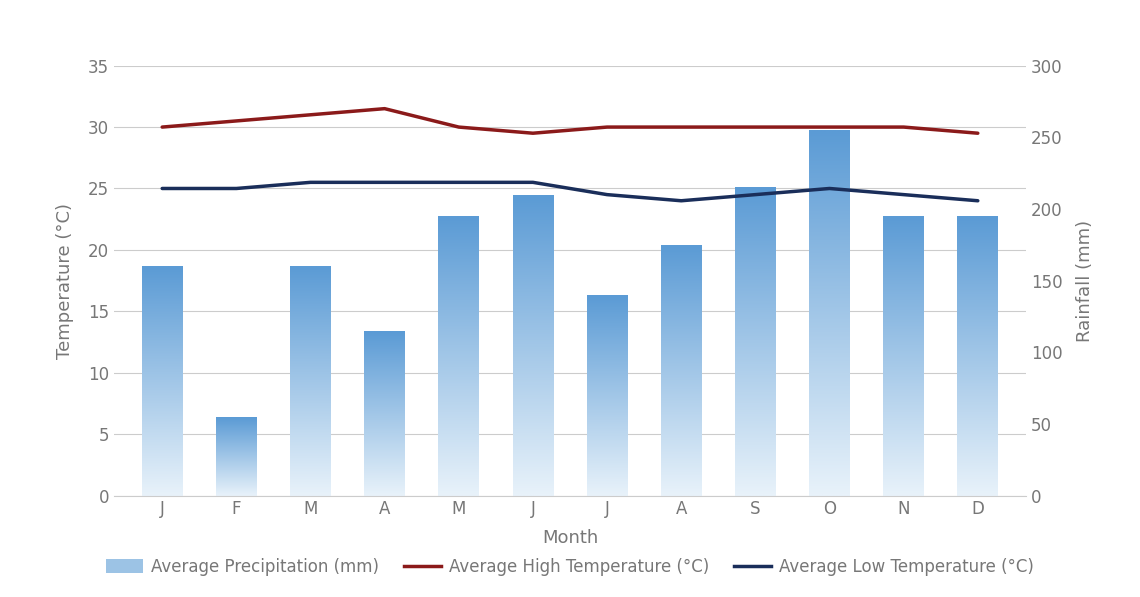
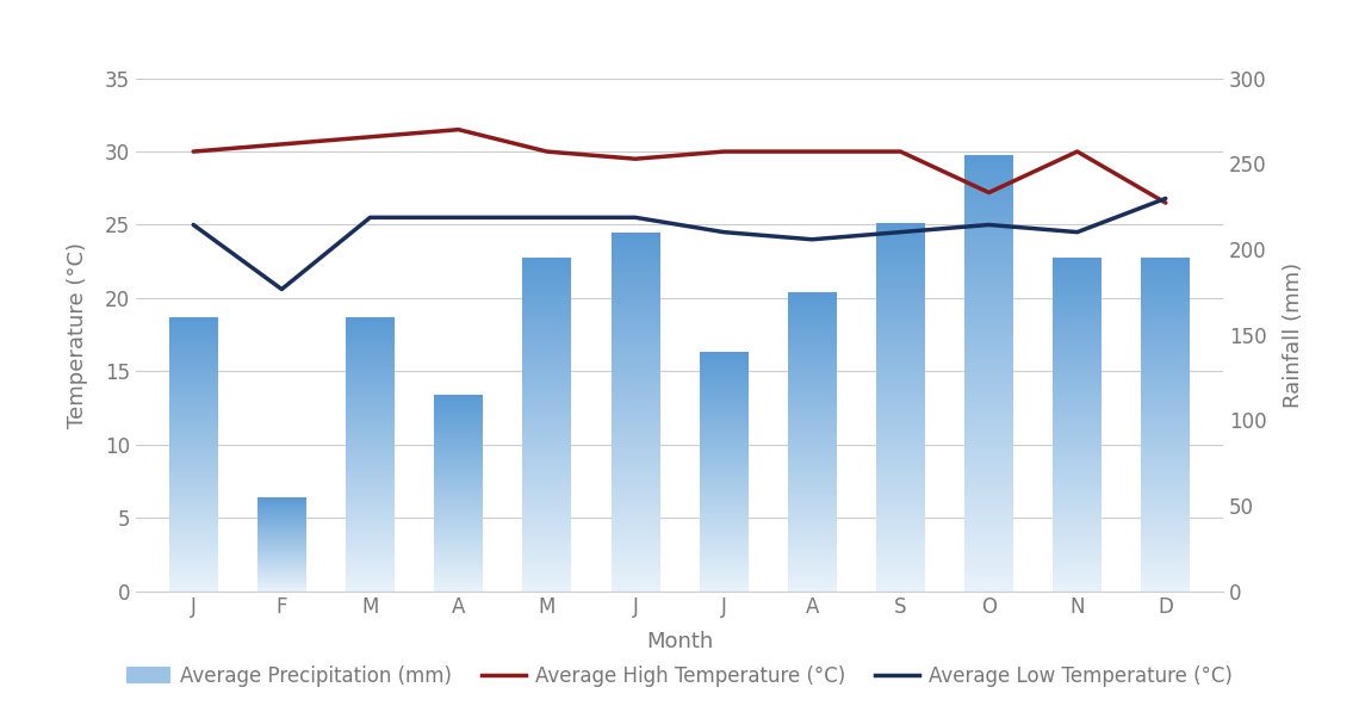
Average Low Temperature (°C)/F: 25.0 -> 20.6
Average High Temperature (°C)/O: 30.0 -> 27.2
Average High Temperature (°C)/D: 29.5 -> 26.5
Average Low Temperature (°C)/D: 24.0 -> 26.8
